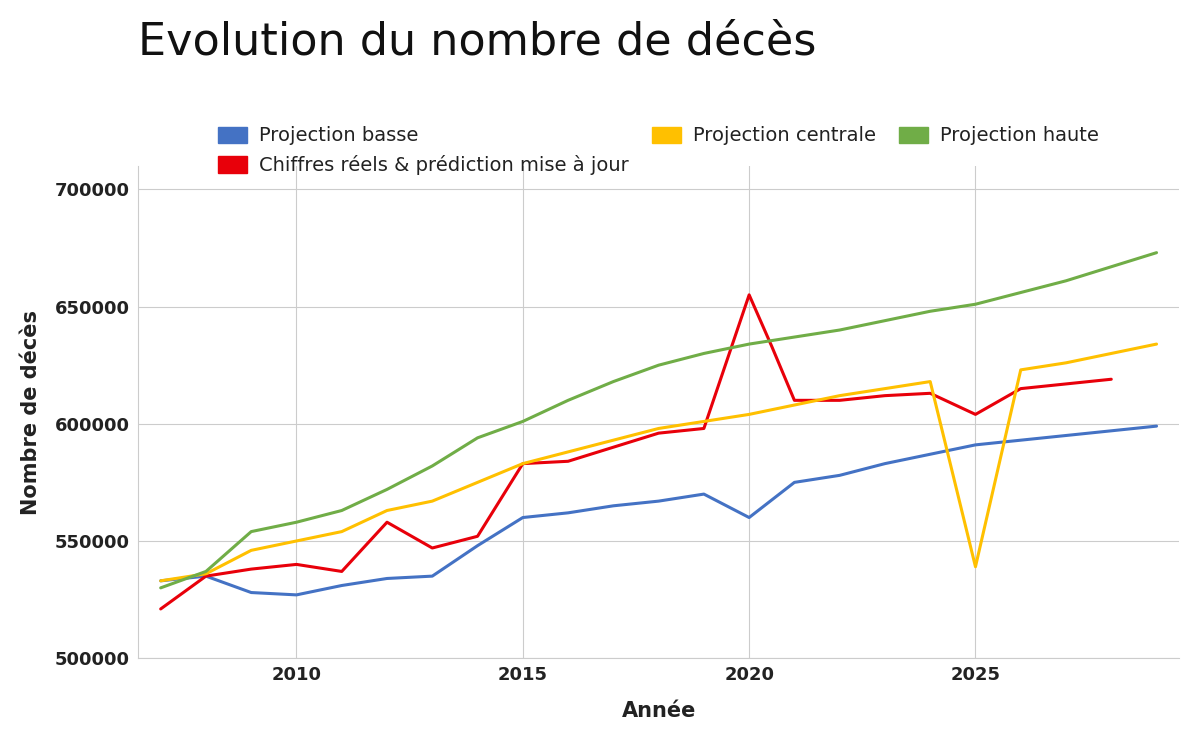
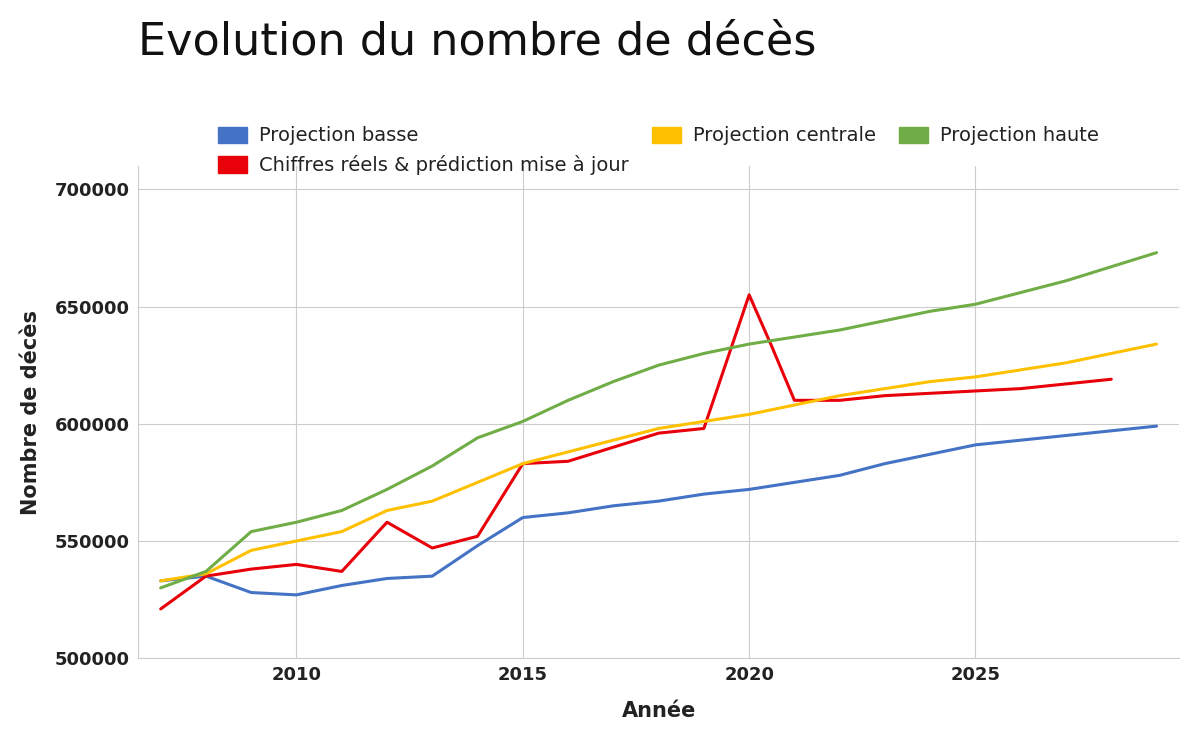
Projection basse/2020: 560000 -> 572000
Chiffres réels & prédiction mise à jour/2025: 604000 -> 614000
Projection centrale/2025: 539000 -> 620000
